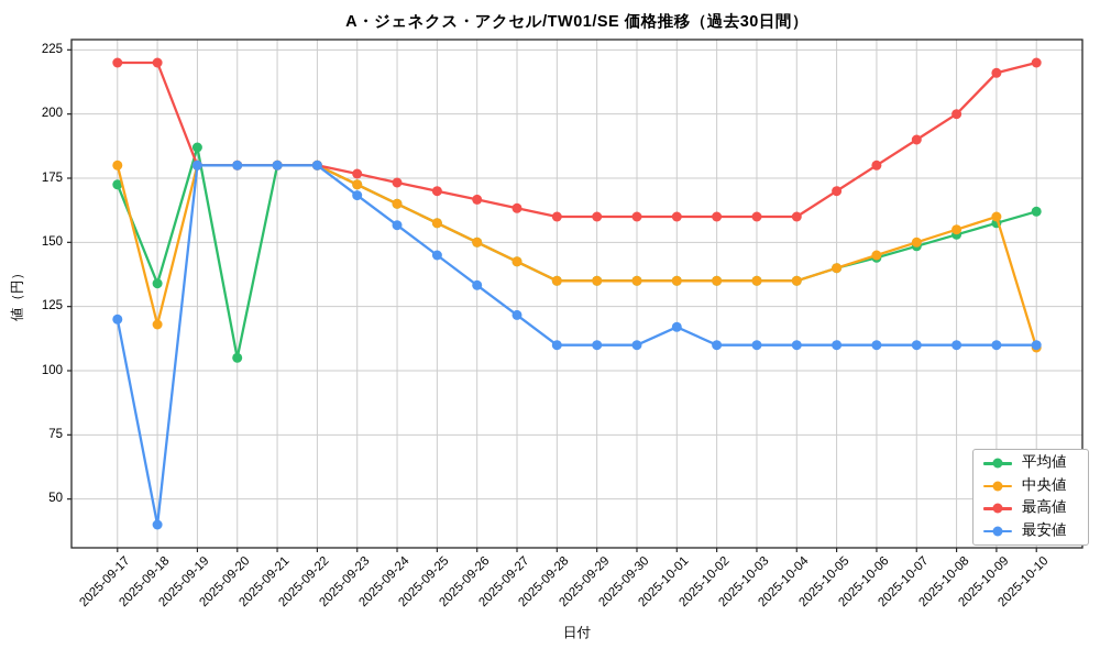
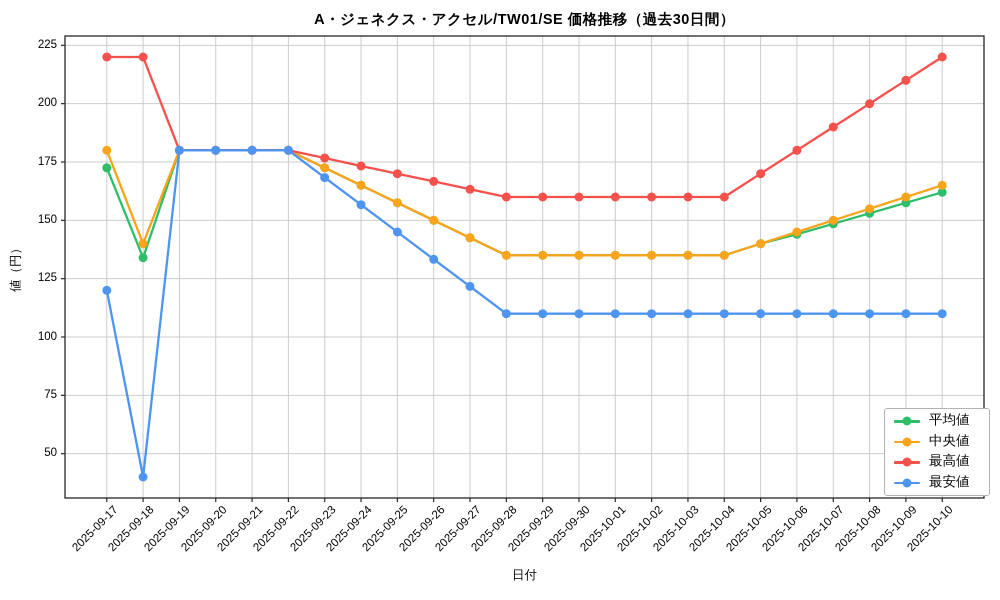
中央値/2025-09-18: 118 -> 140
平均値/2025-09-19: 187 -> 180
平均値/2025-09-20: 105 -> 180
最安値/2025-10-01: 117 -> 110
最高値/2025-10-09: 216 -> 210
中央値/2025-10-10: 109 -> 165
